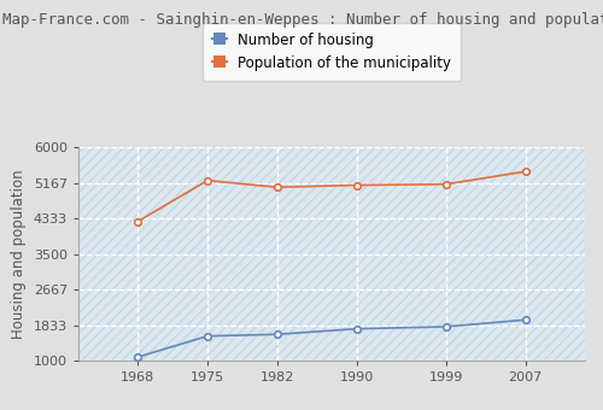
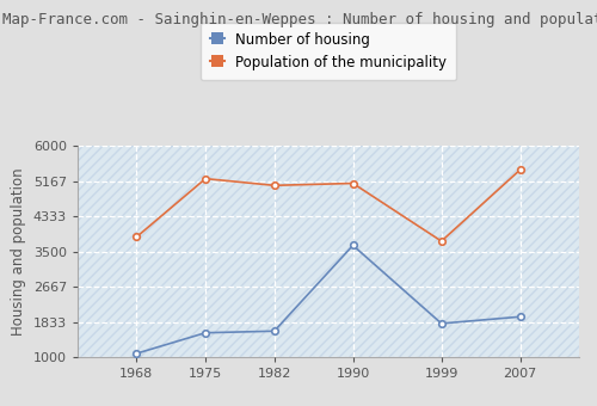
Population of the municipality/1968: 4270 -> 3850
Number of housing/1990: 1750 -> 3650
Population of the municipality/1999: 5140 -> 3750
